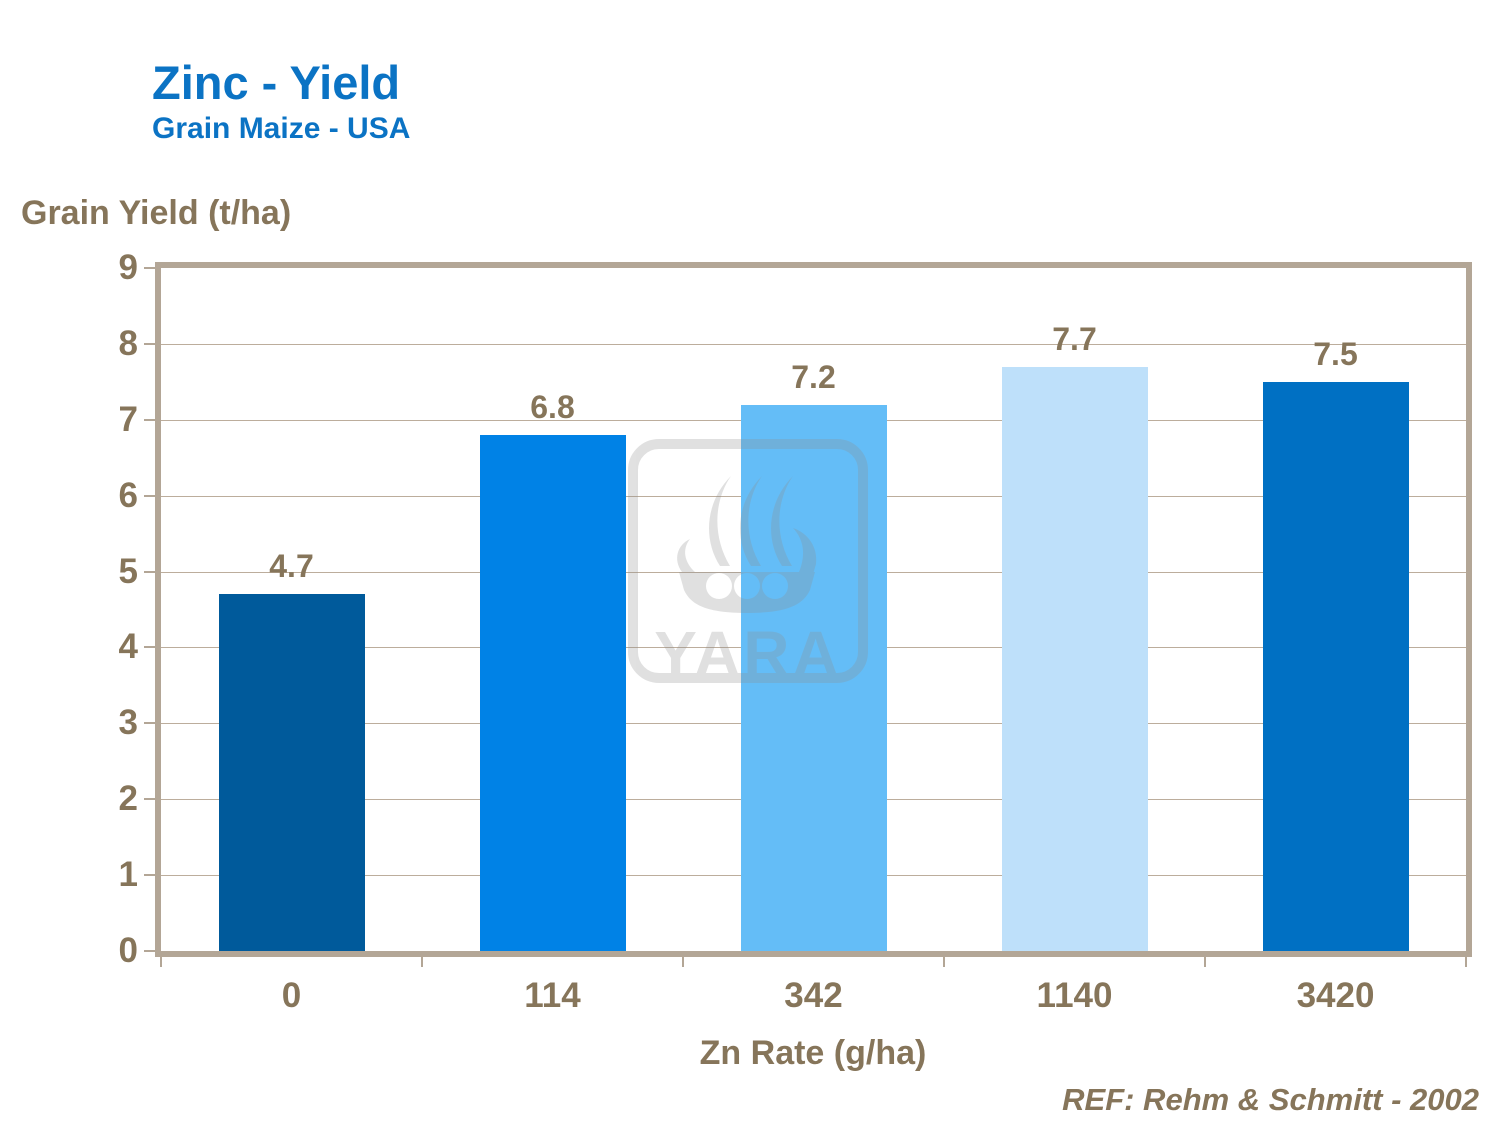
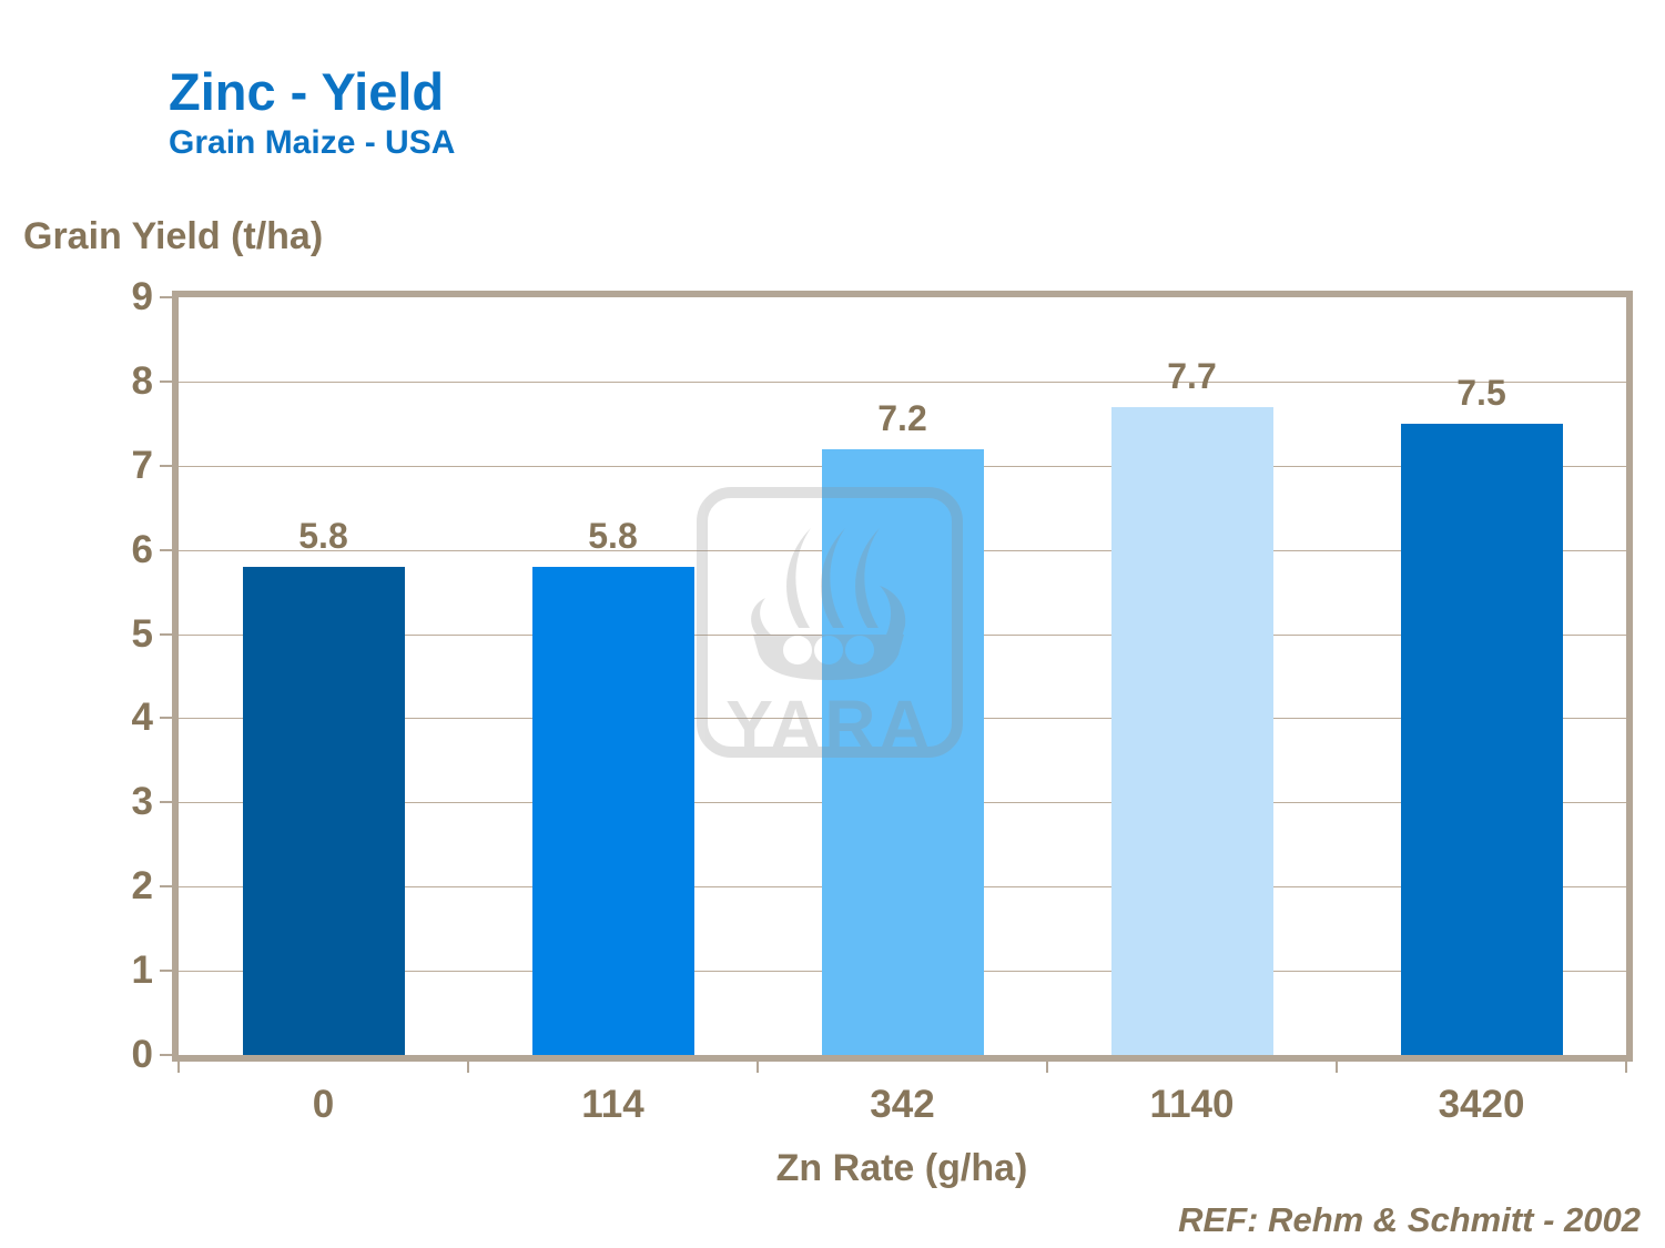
0: 4.7 -> 5.8
114: 6.8 -> 5.8
